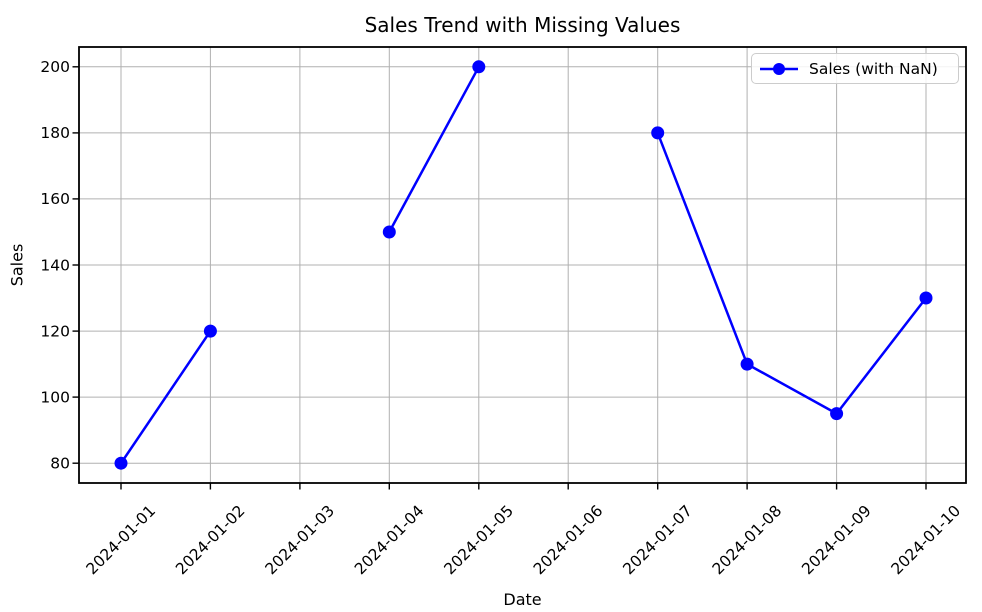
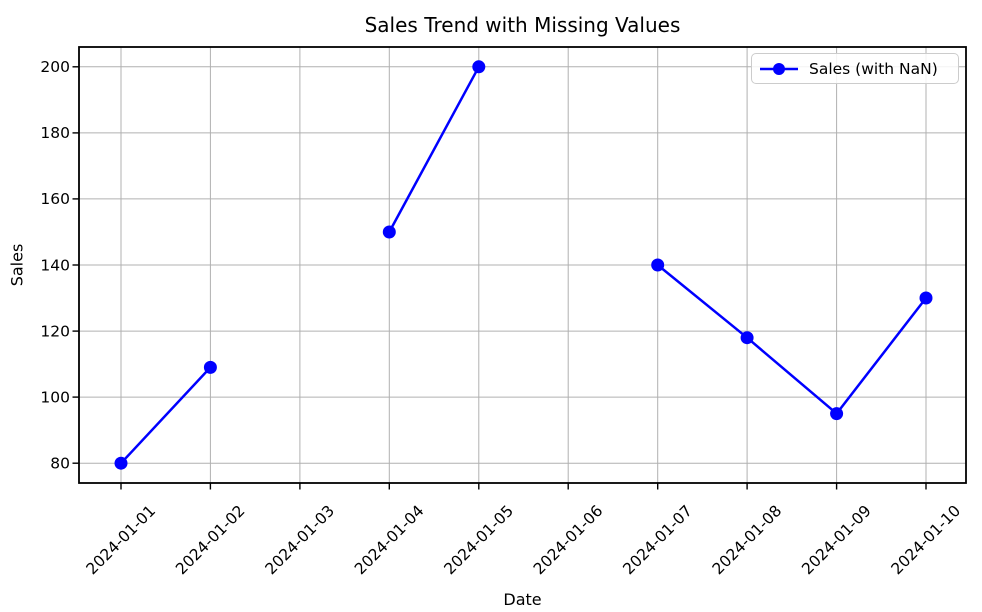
2024-01-02: 120 -> 109
2024-01-07: 180 -> 140
2024-01-08: 110 -> 118
